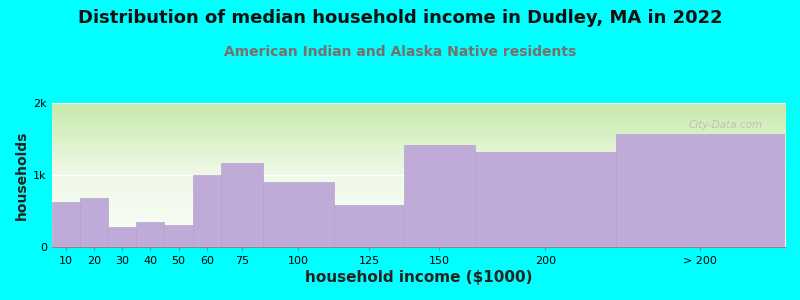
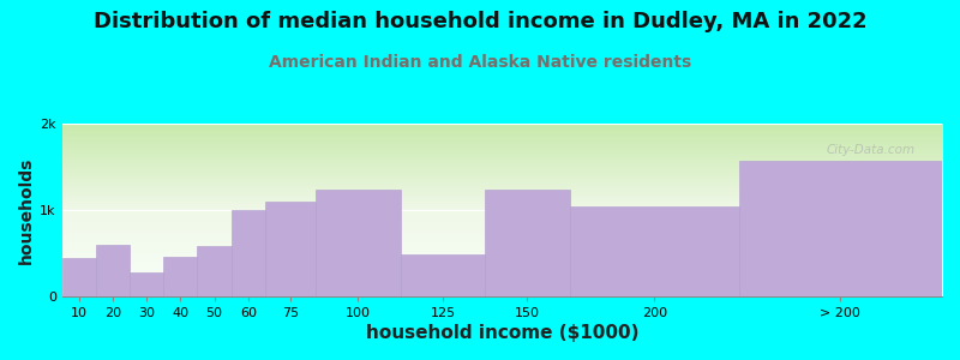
10: 0.62k -> 0.44k
20: 0.68k -> 0.60k
40: 0.34k -> 0.46k
50: 0.31k -> 0.58k
75: 1.17k -> 1.10k
100: 0.90k -> 1.24k
125: 0.58k -> 0.48k
150: 1.42k -> 1.24k
200: 1.32k -> 1.04k
